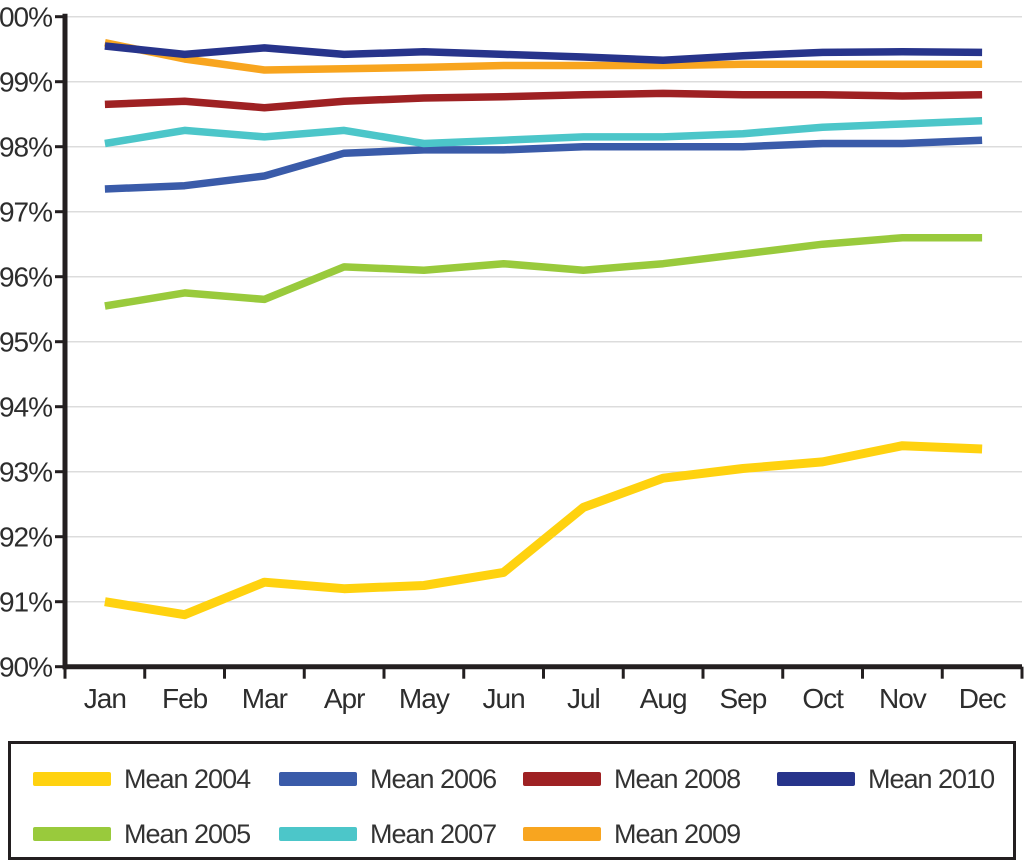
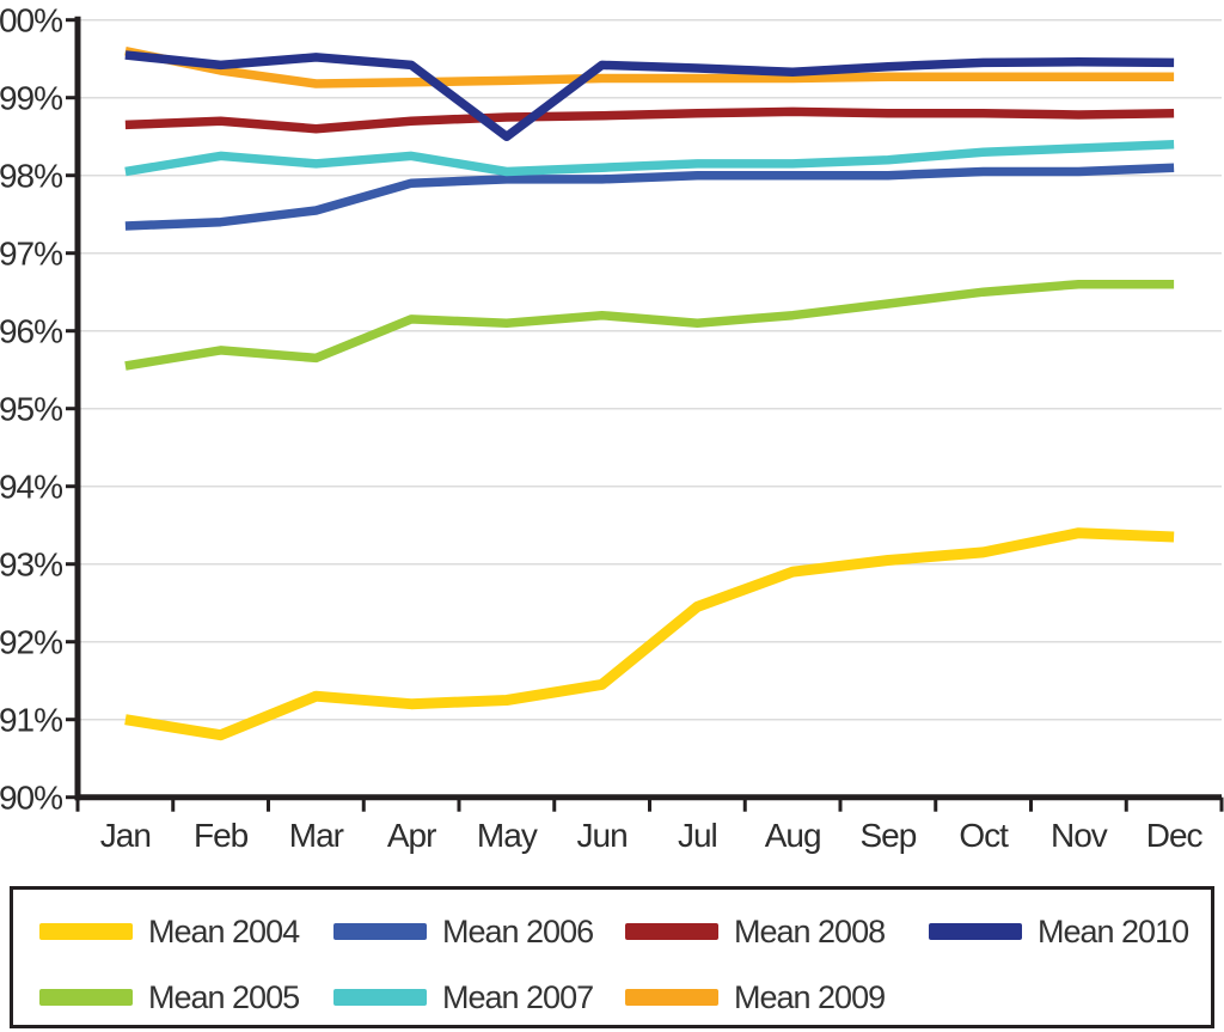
Mean 2010/May: 99.5% -> 98.5%
